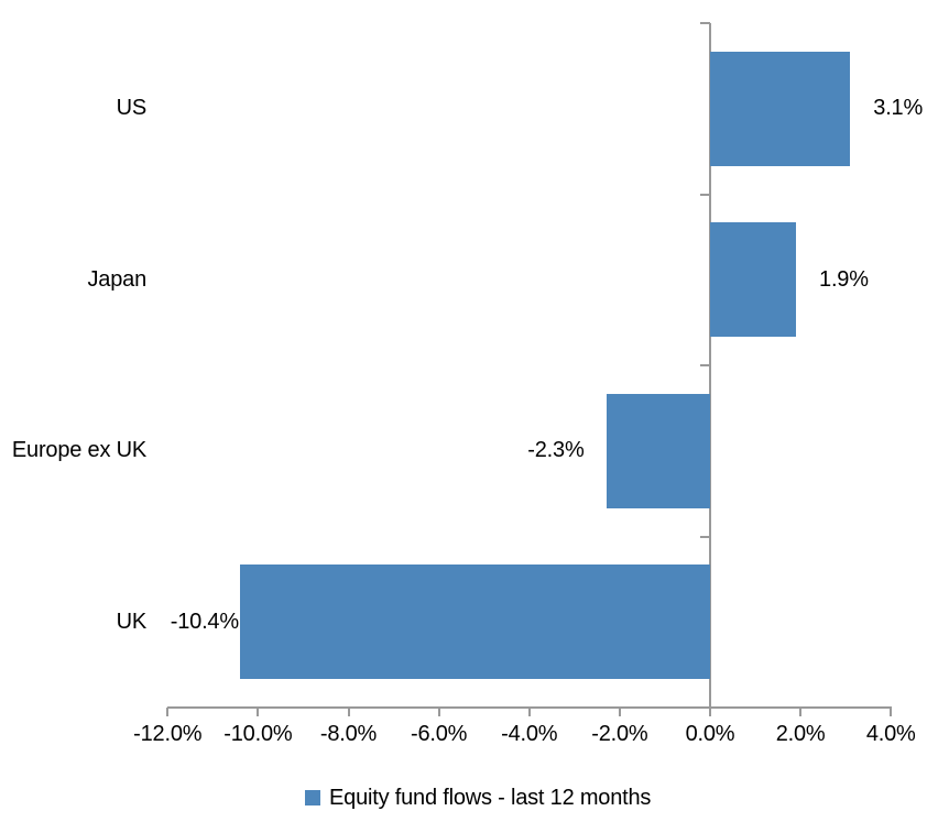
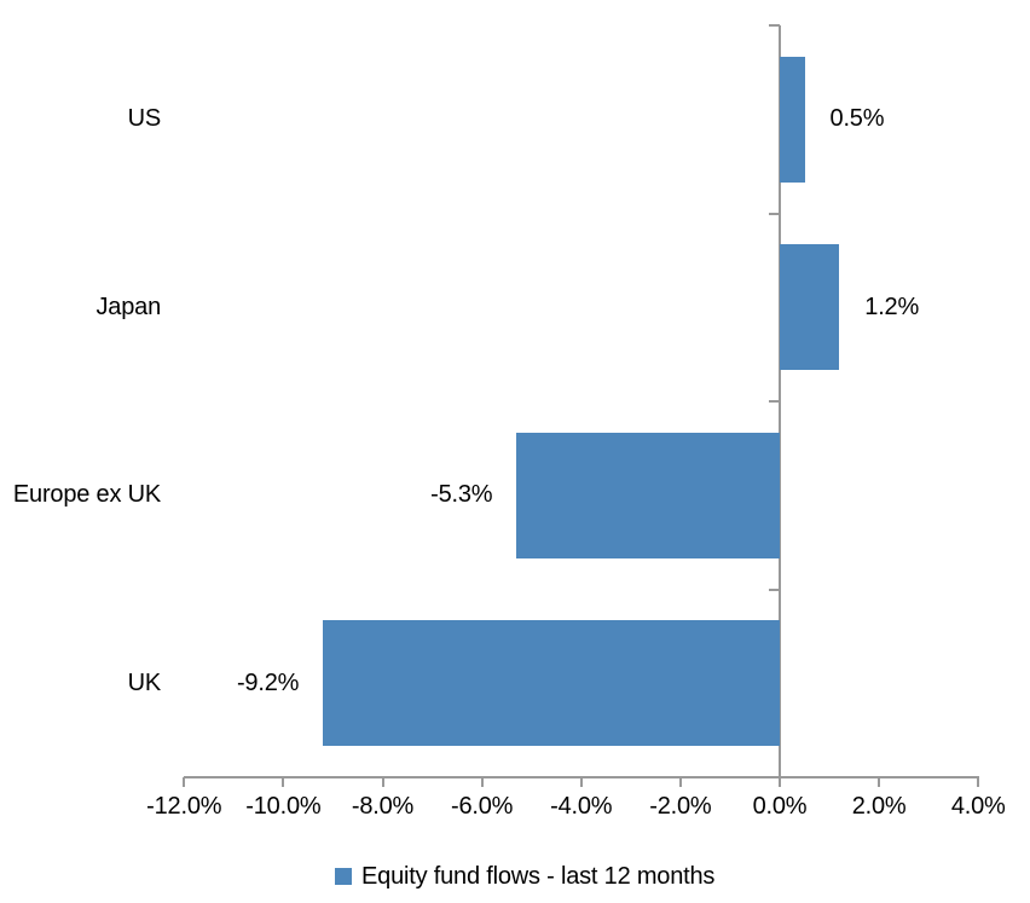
US: 3.1% -> 0.5%
Japan: 1.9% -> 1.2%
Europe ex UK: -2.3% -> -5.3%
UK: -10.4% -> -9.2%
